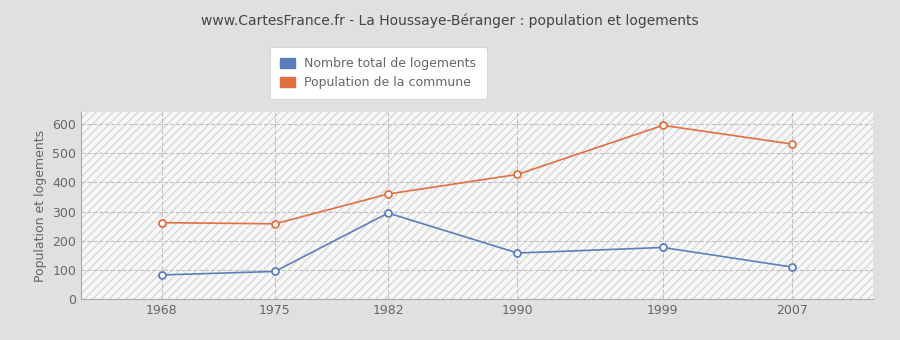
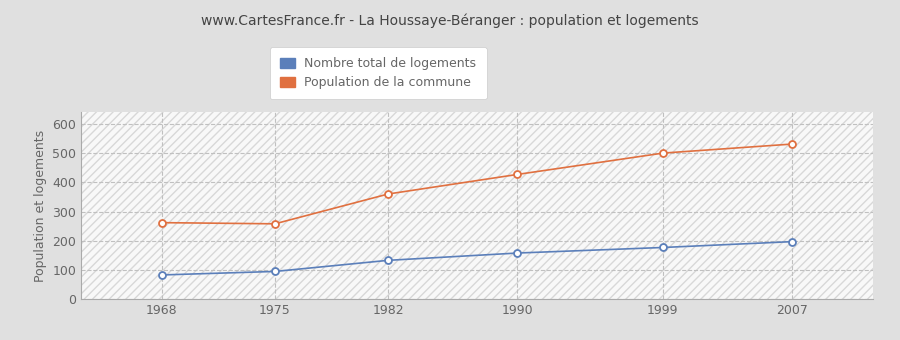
Nombre total de logements/1982: 295 -> 133
Population de la commune/1999: 595 -> 500
Nombre total de logements/2007: 110 -> 197
